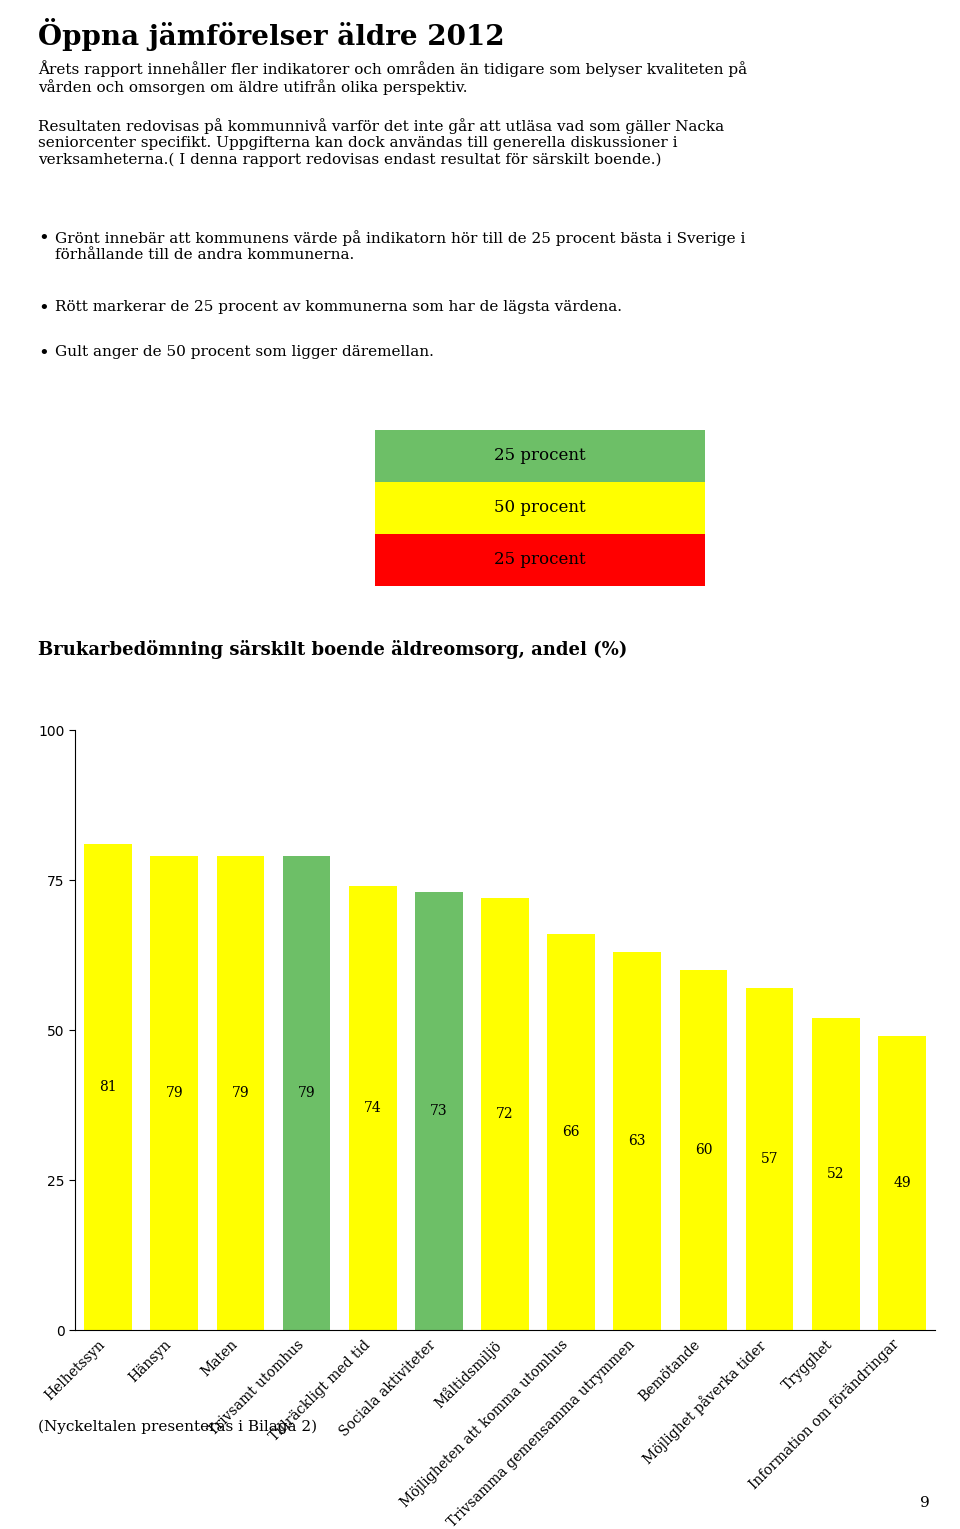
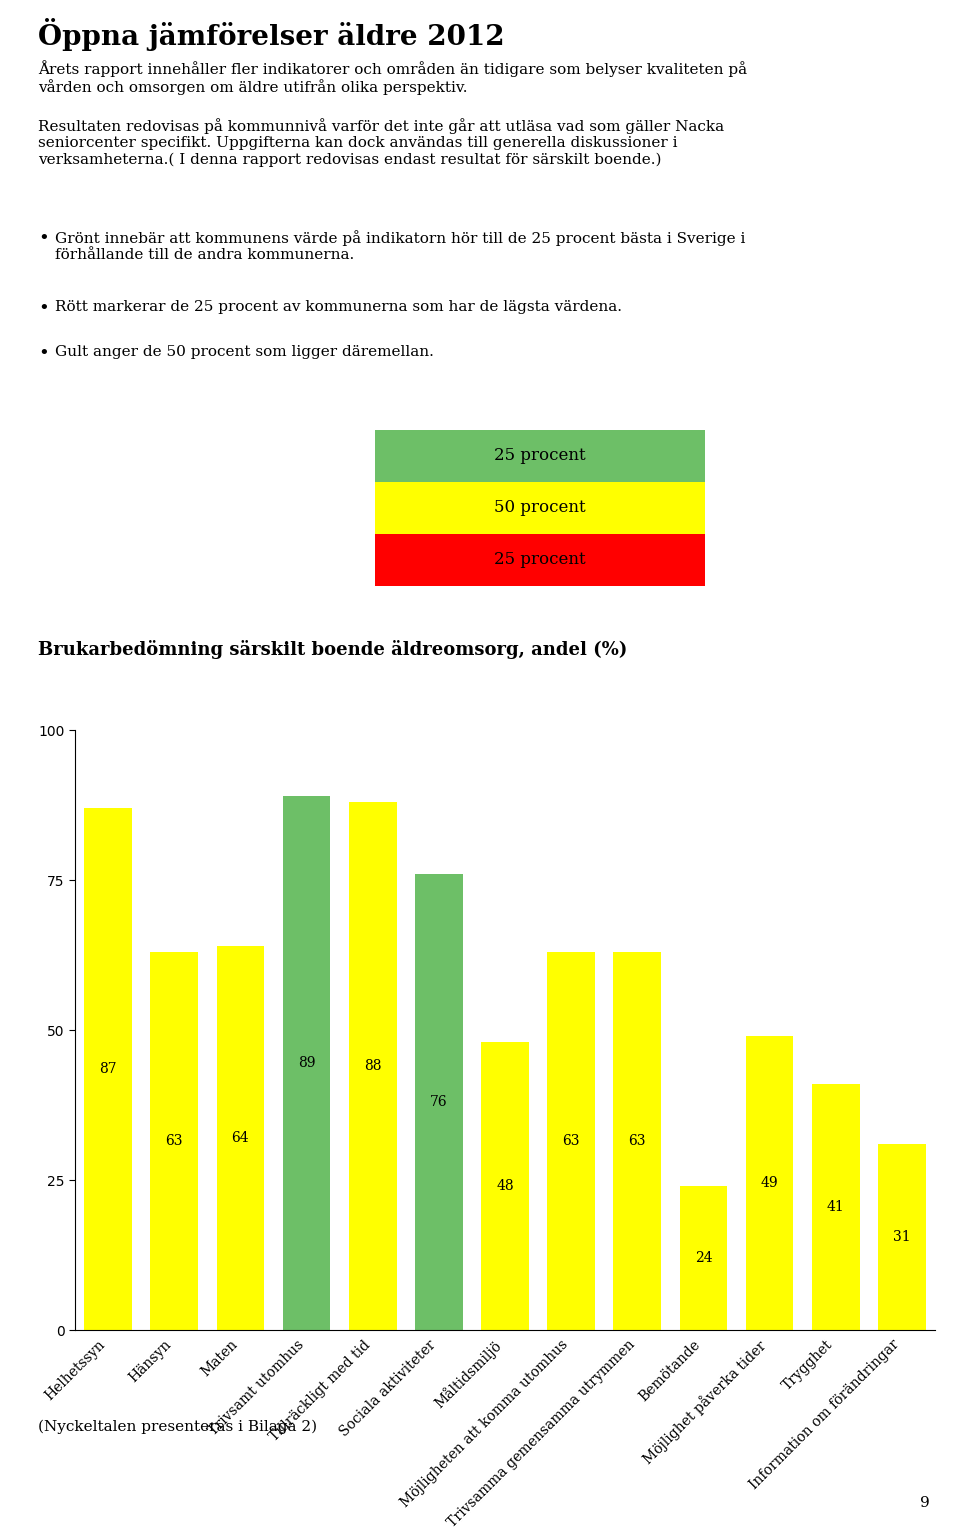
Helhetssyn: 81 -> 87
Hänsyn: 79 -> 63
Maten: 79 -> 64
Trivsamt utomhus: 79 -> 89
Tillräckligt med tid: 74 -> 88
Sociala aktiviteter: 73 -> 76
Måltidsmiljö: 72 -> 48
Möjligheten att komma utomhus: 66 -> 63
Bemötande: 60 -> 24
Möjlighet påverka tider: 57 -> 49
Trygghet: 52 -> 41
Information om förändringar: 49 -> 31
